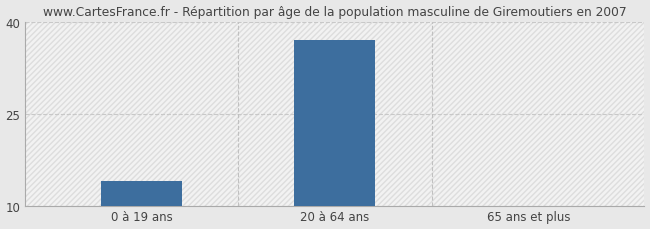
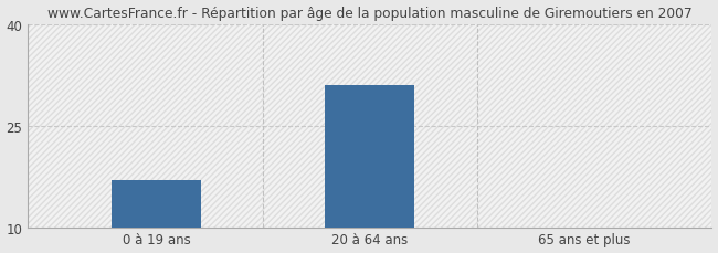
0 à 19 ans: 14 -> 17
20 à 64 ans: 37 -> 31
